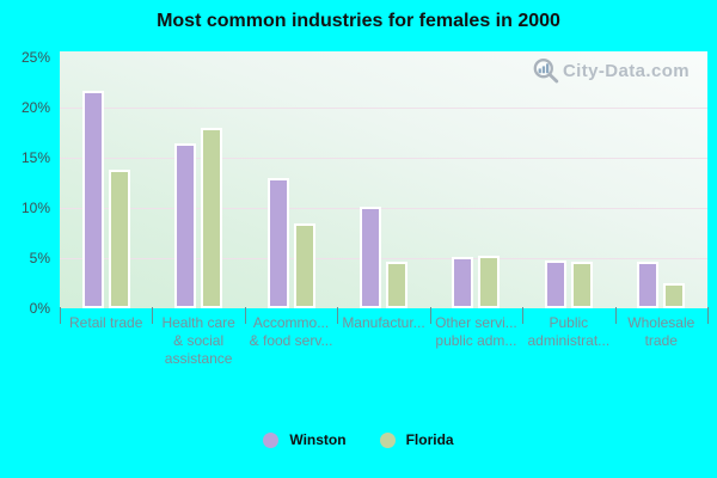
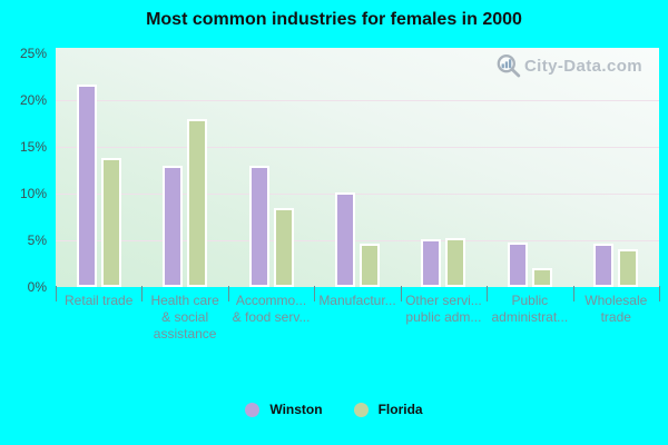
Winston/Health care & social assistance: 16% -> 13%
Florida/Public administrat...: 5% -> 2%
Florida/Wholesale trade: 2% -> 4%
